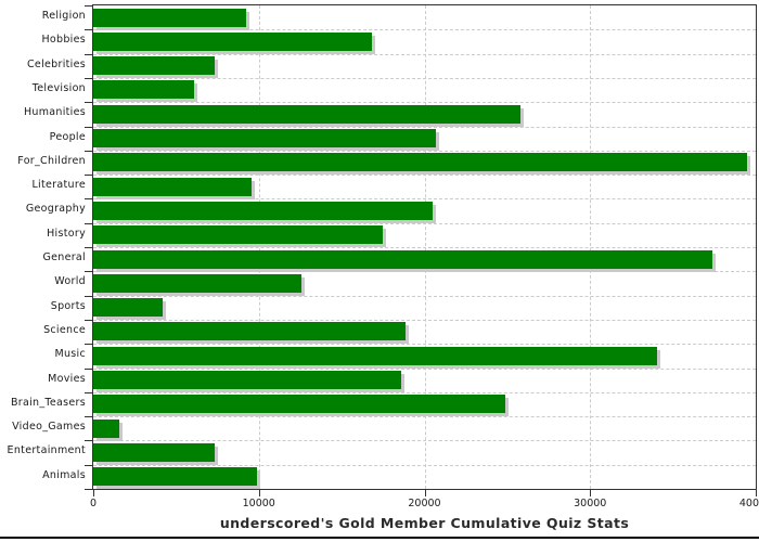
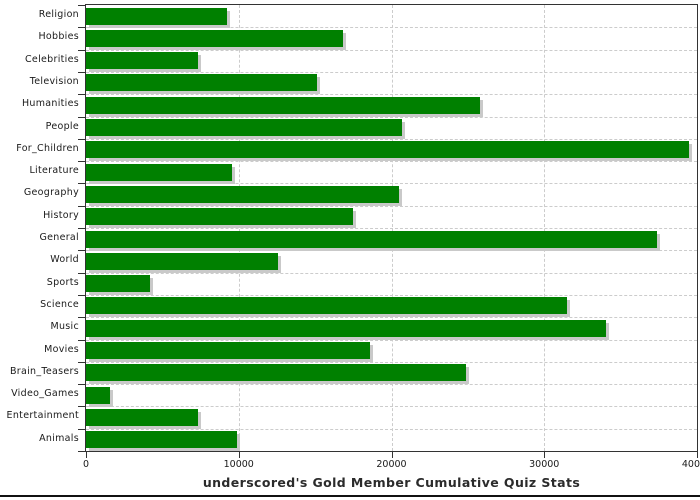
Television: 6100 -> 15100
Science: 18800 -> 31500
